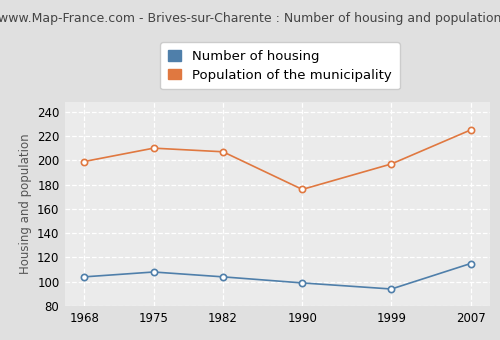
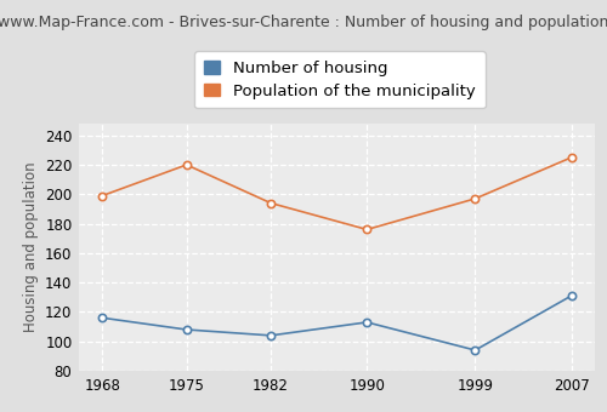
Number of housing/1968: 104 -> 116
Population of the municipality/1975: 210 -> 220
Population of the municipality/1982: 207 -> 194
Number of housing/1990: 99 -> 113
Number of housing/2007: 115 -> 131
